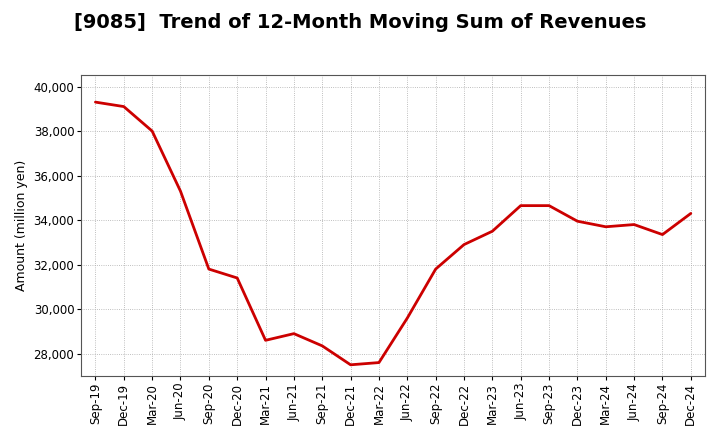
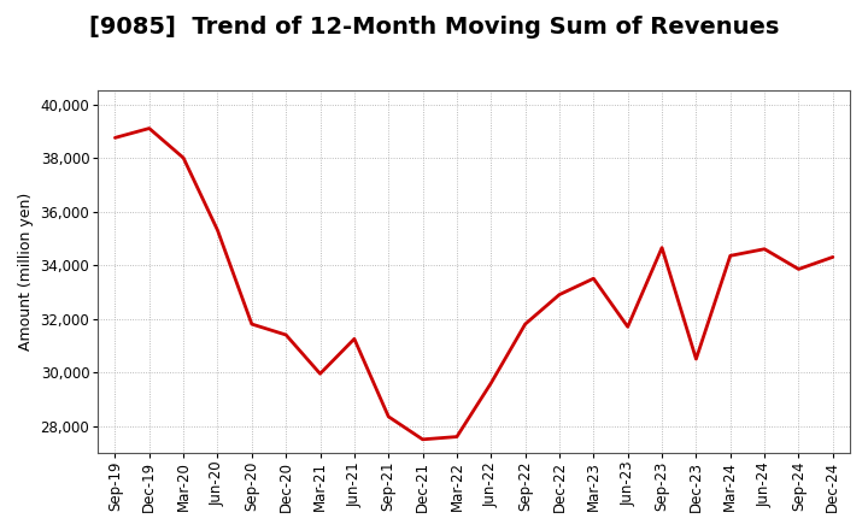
Sep-19: 39,300 -> 38,750
Mar-21: 28,600 -> 29,950
Jun-21: 28,900 -> 31,250
Jun-23: 34,650 -> 31,700
Dec-23: 33,950 -> 30,500
Mar-24: 33,700 -> 34,350
Jun-24: 33,800 -> 34,600
Sep-24: 33,350 -> 33,850
